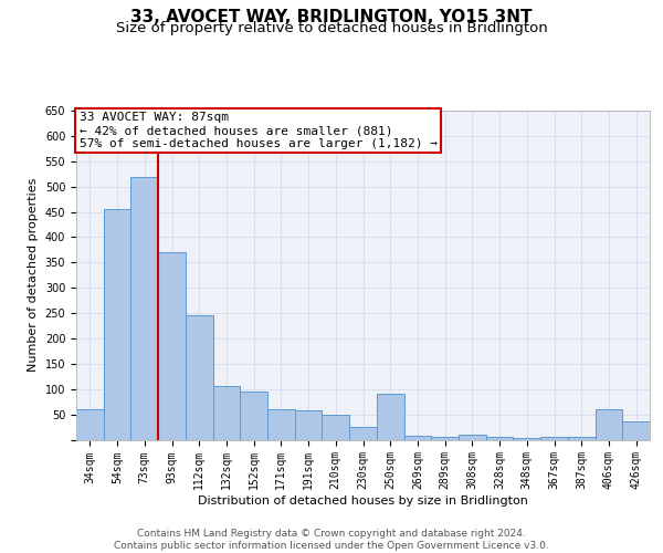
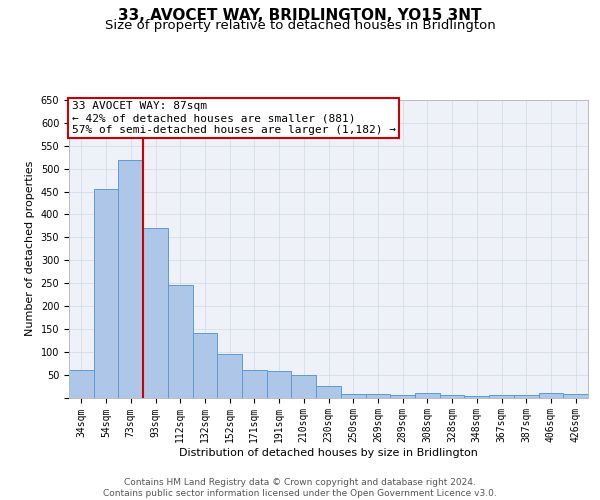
132sqm: 105 -> 140
250sqm: 90 -> 8
406sqm: 60 -> 10
426sqm: 35 -> 8
